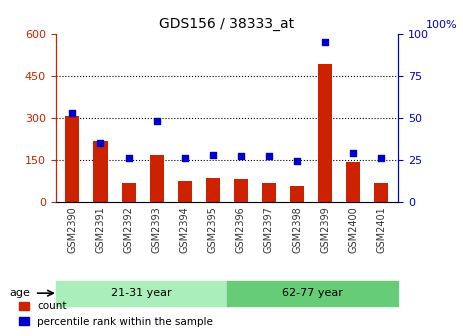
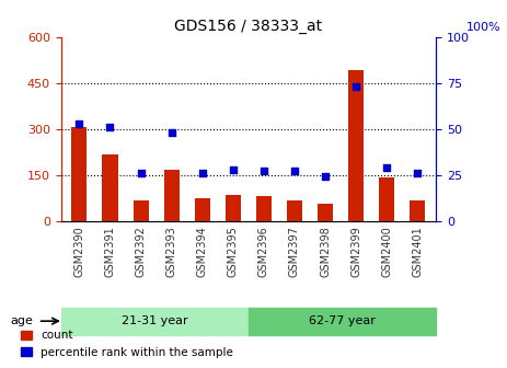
percentile rank within the sample/GSM2391: 35 -> 51
percentile rank within the sample/GSM2399: 95 -> 73
